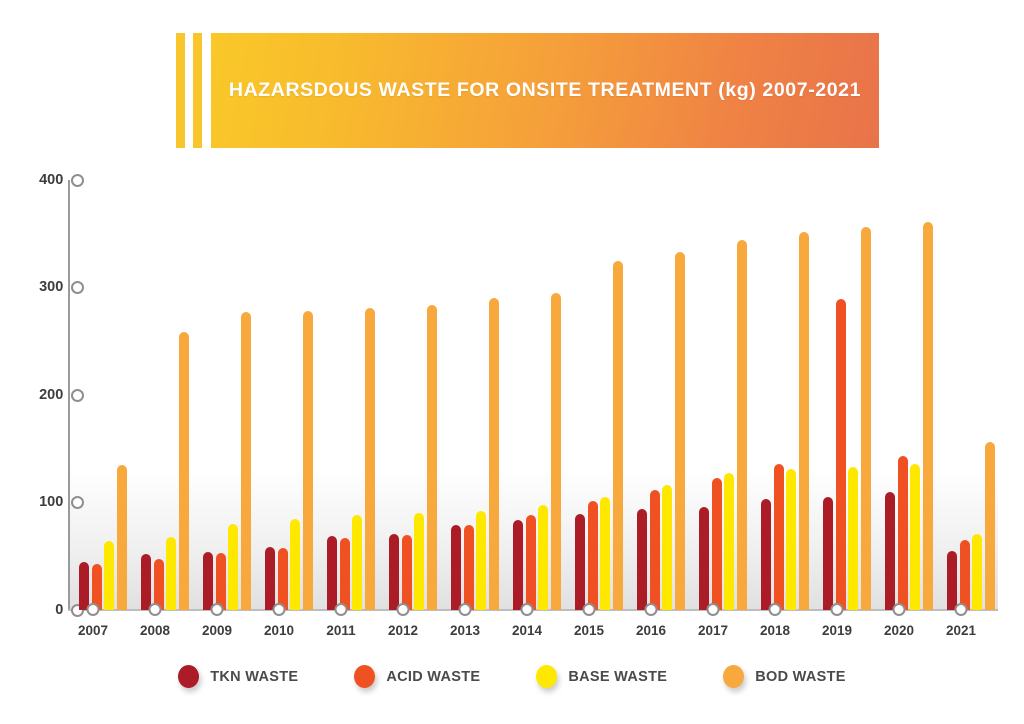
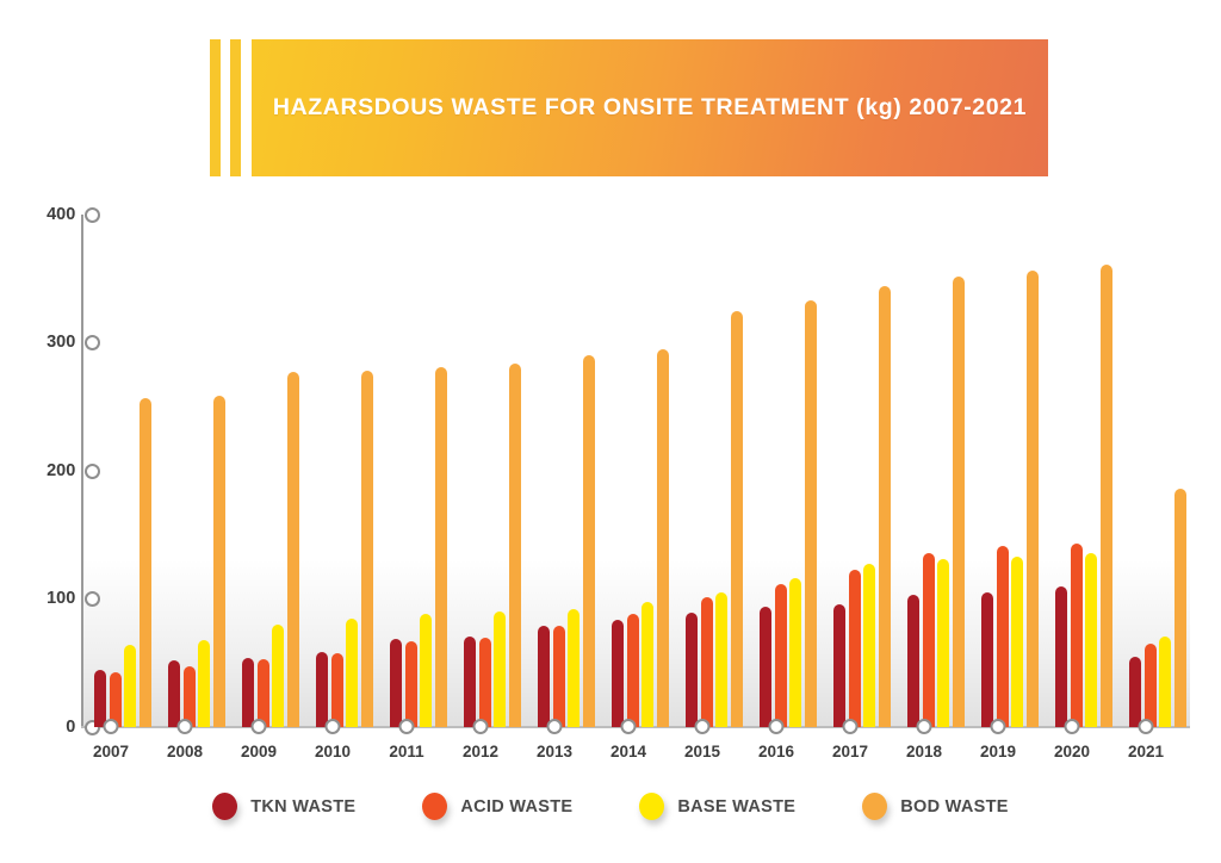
BOD WASTE/2007: 135 -> 257
ACID WASTE/2019: 289 -> 141
BOD WASTE/2021: 156 -> 186
